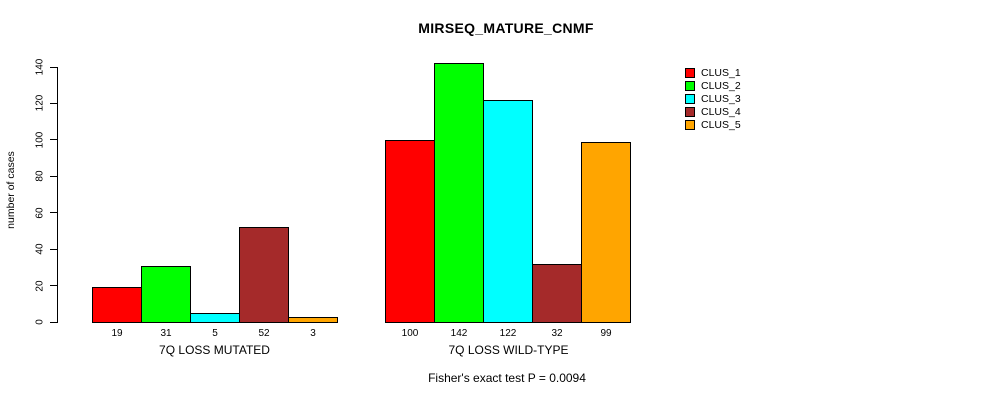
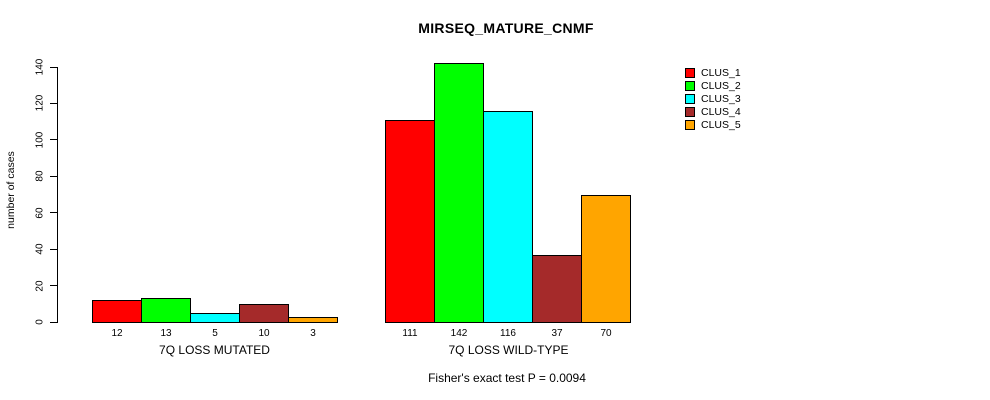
CLUS_1/7Q LOSS MUTATED: 19 -> 12
CLUS_2/7Q LOSS MUTATED: 31 -> 13
CLUS_4/7Q LOSS MUTATED: 52 -> 10
CLUS_1/7Q LOSS WILD-TYPE: 100 -> 111
CLUS_3/7Q LOSS WILD-TYPE: 122 -> 116
CLUS_4/7Q LOSS WILD-TYPE: 32 -> 37
CLUS_5/7Q LOSS WILD-TYPE: 99 -> 70
